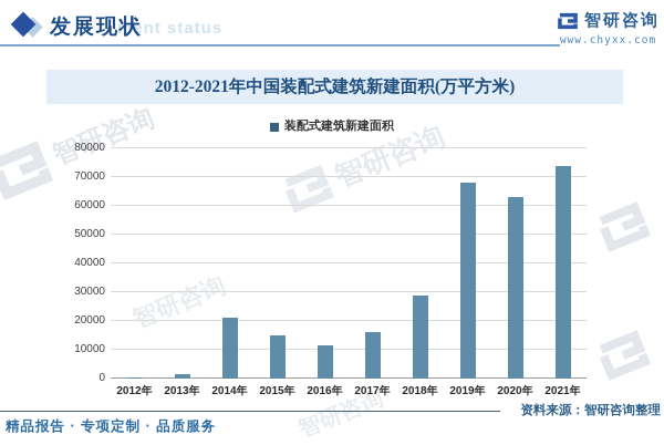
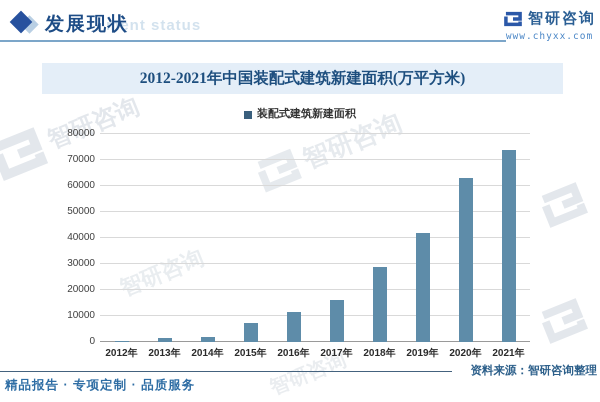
2014年: 21000 -> 2000
2015年: 15000 -> 7000
2019年: 68000 -> 42000
